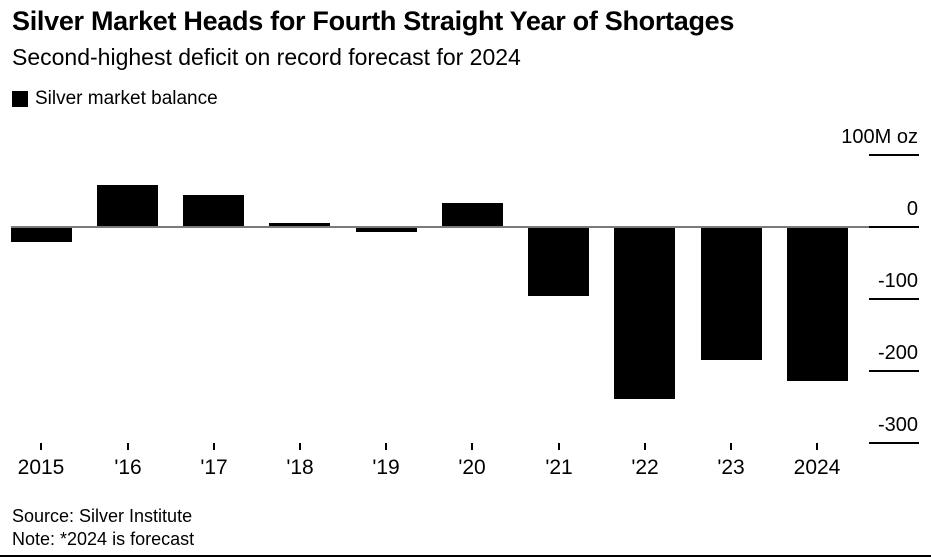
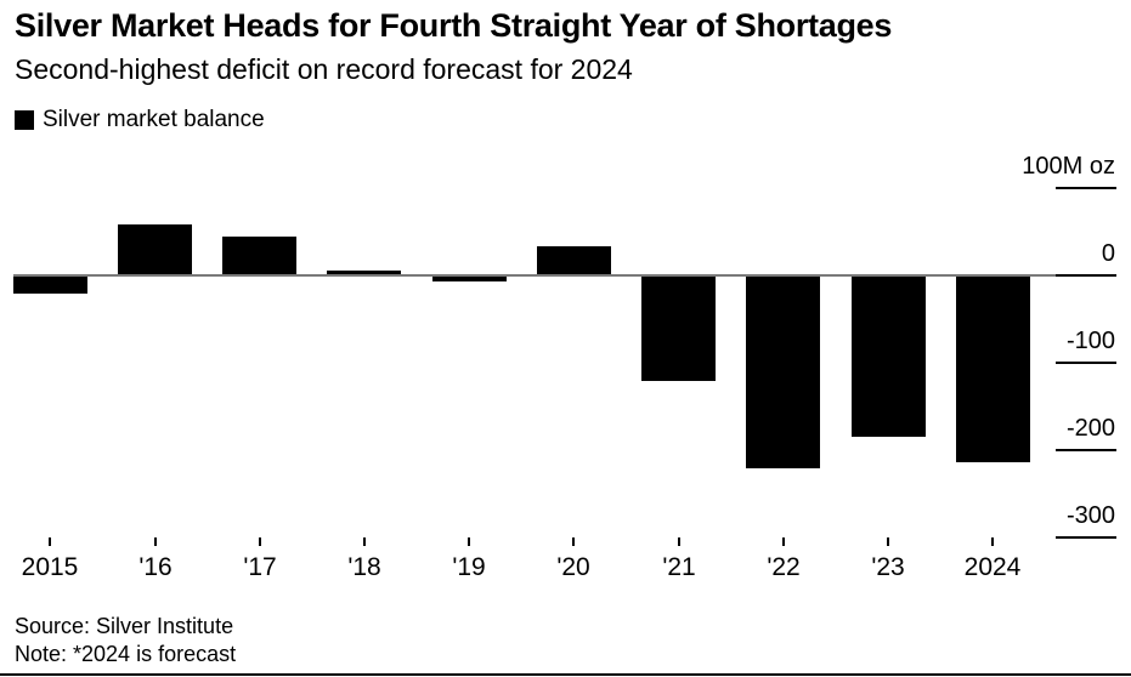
'21: -90 -> -120
'22: -240 -> -220
